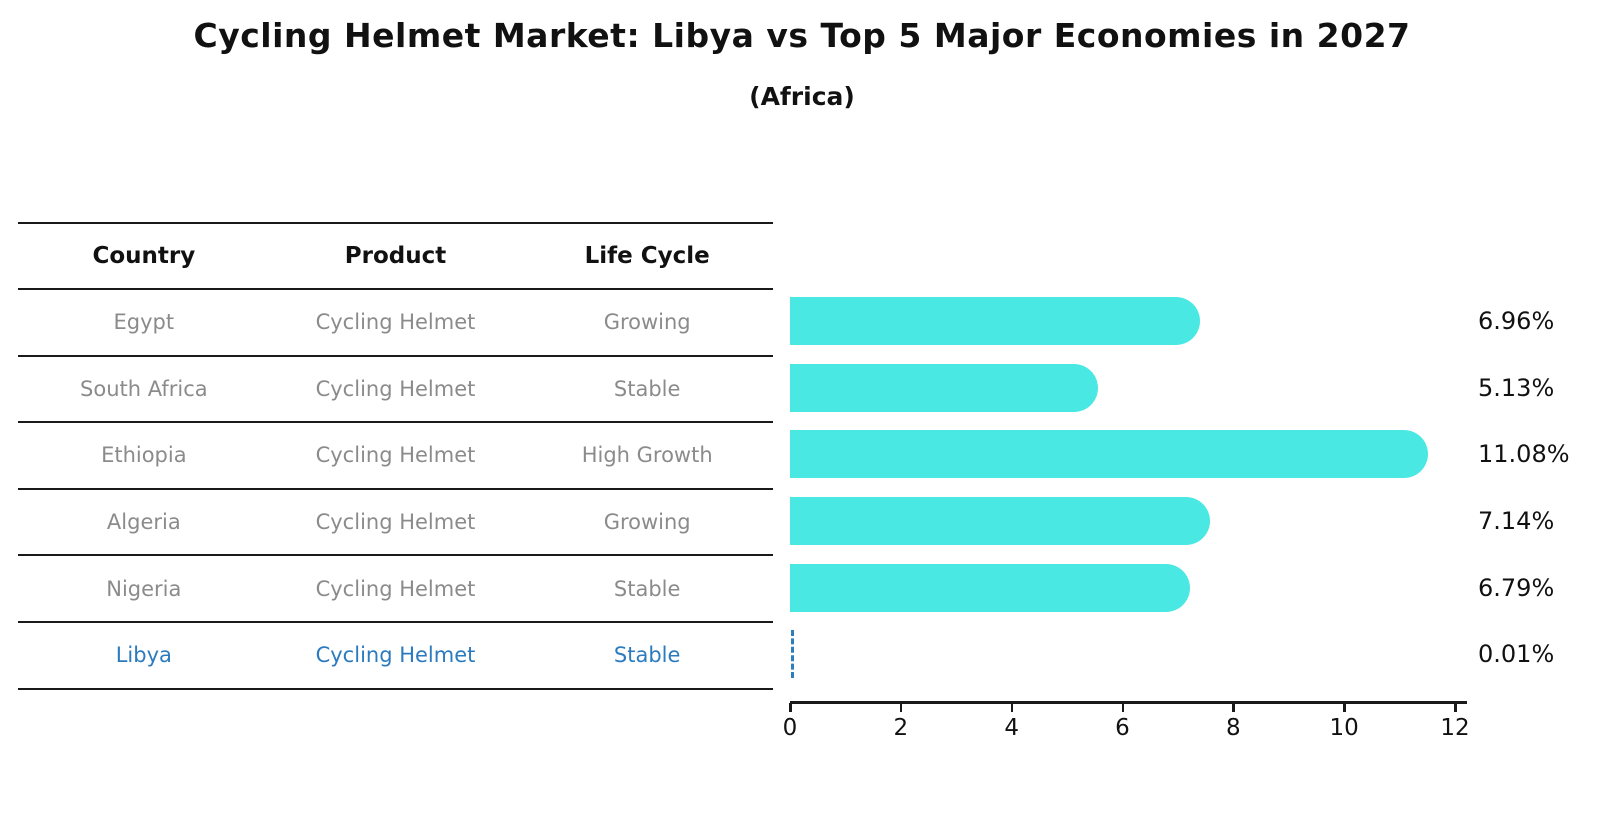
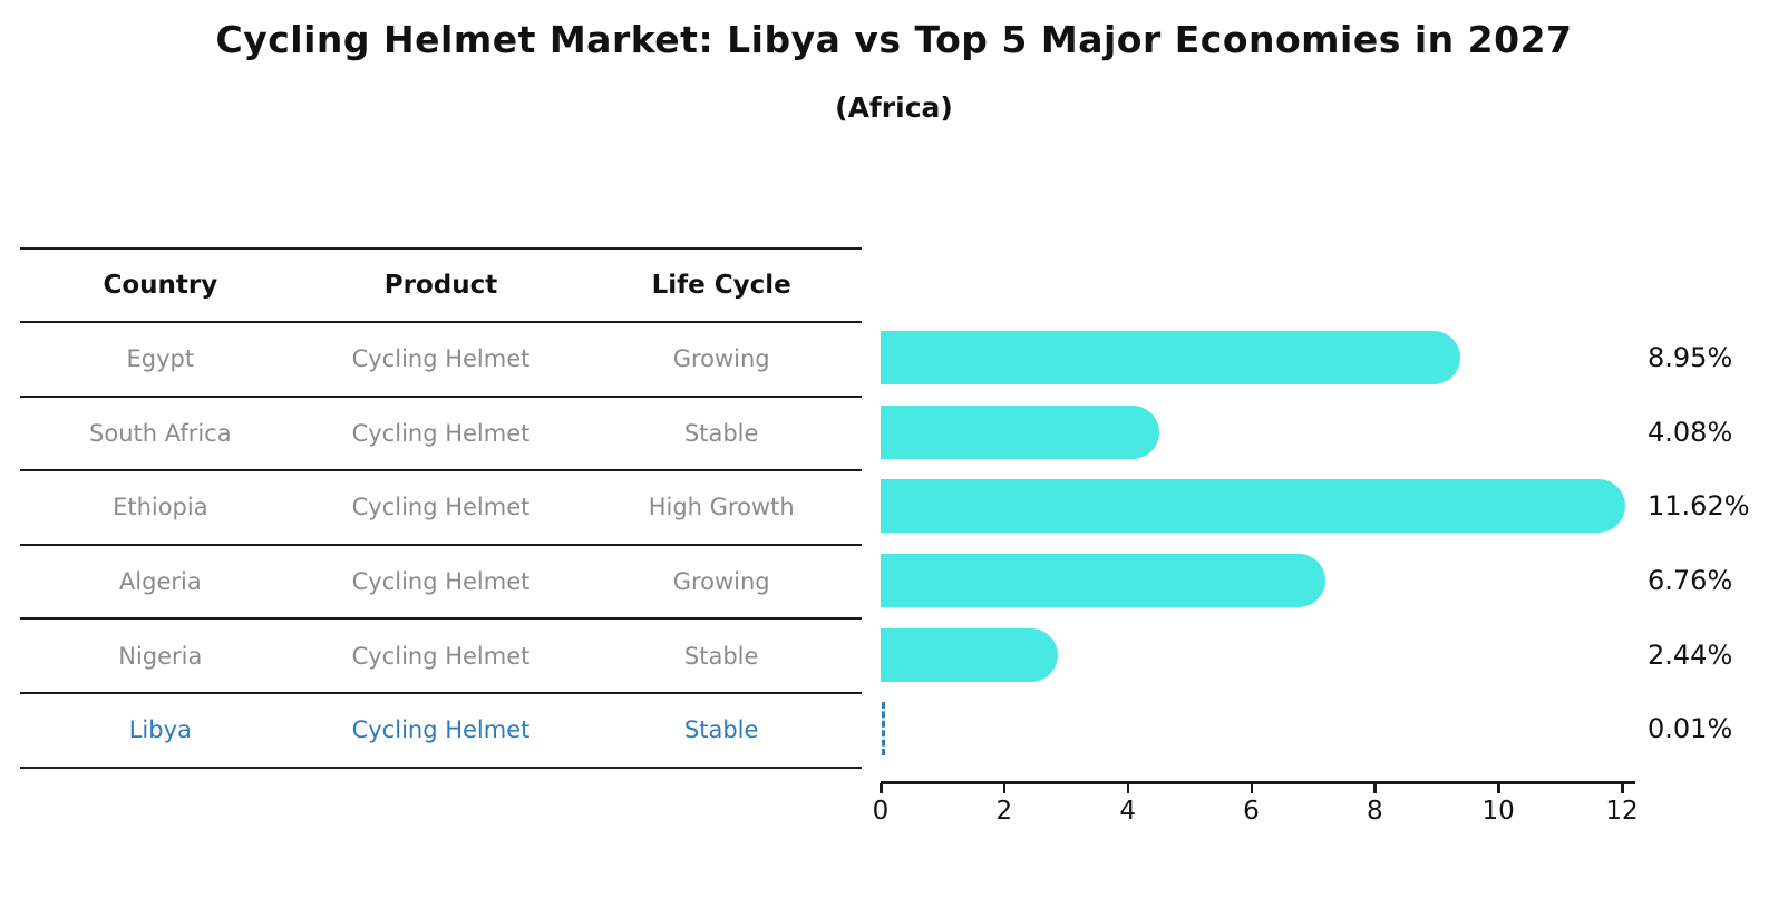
Egypt: 6.96% -> 8.95%
South Africa: 5.13% -> 4.08%
Ethiopia: 11.08% -> 11.62%
Algeria: 7.14% -> 6.76%
Nigeria: 6.79% -> 2.44%
